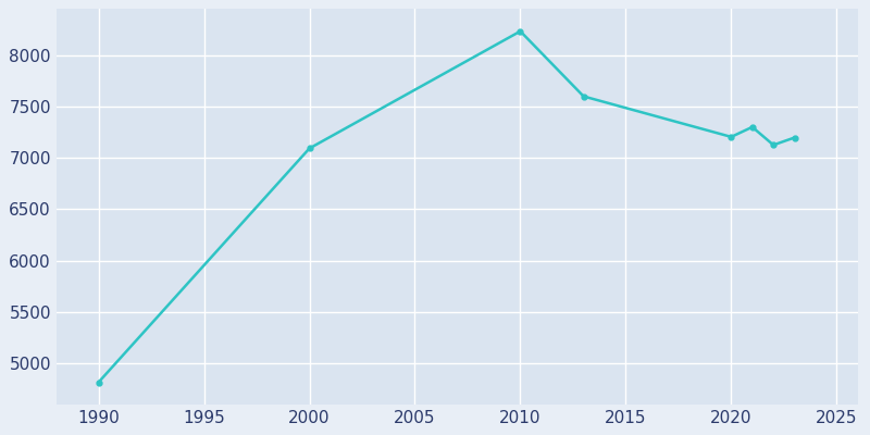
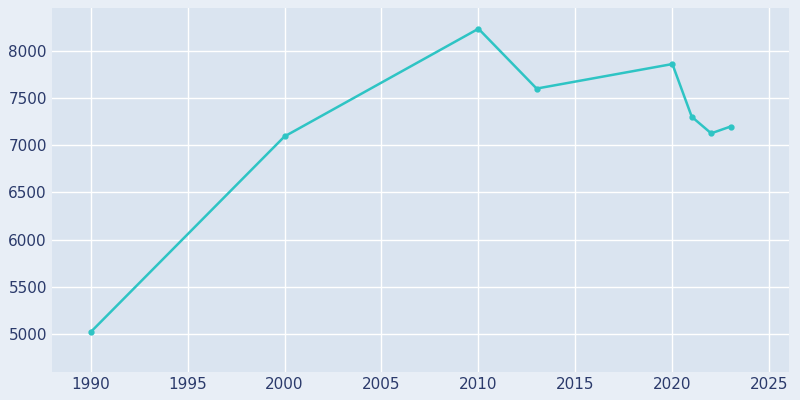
1990: 4820 -> 5020
2020: 7200 -> 7860
